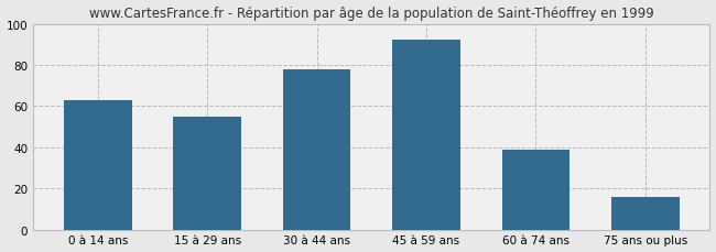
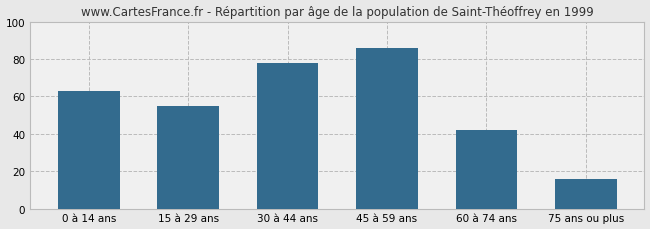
45 à 59 ans: 92 -> 86
60 à 74 ans: 39 -> 42
